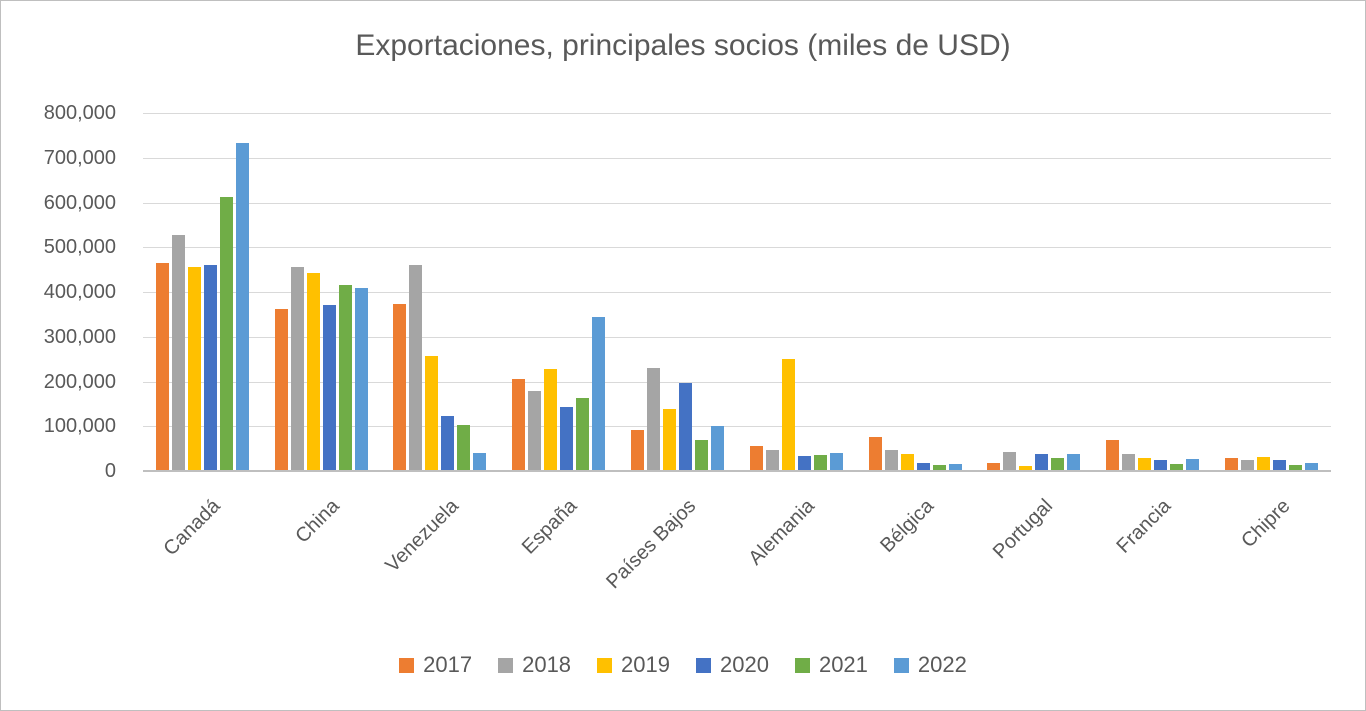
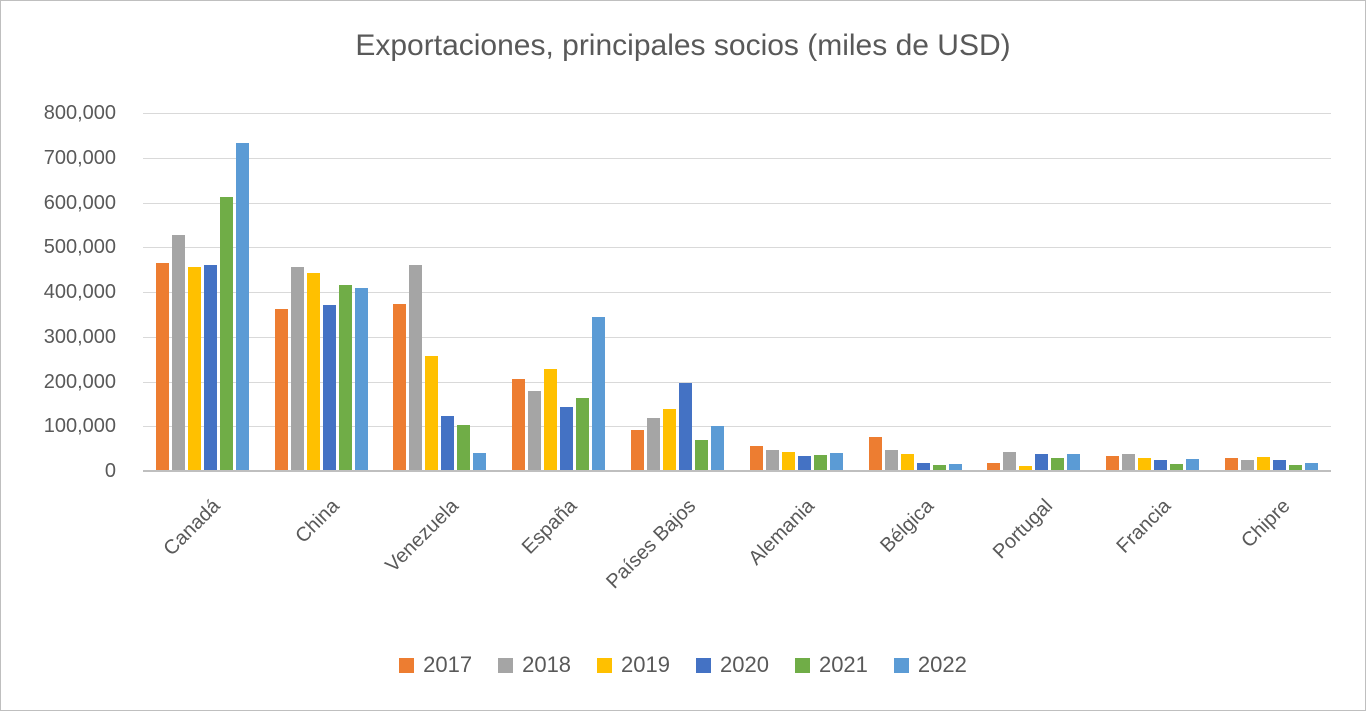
2018/Países Bajos: 230000 -> 120000
2019/Alemania: 250000 -> 40000
2017/Francia: 70000 -> 30000
